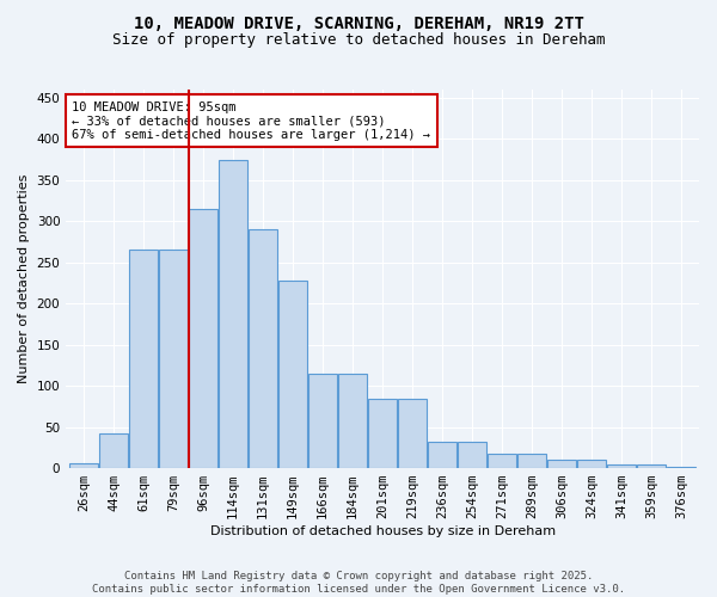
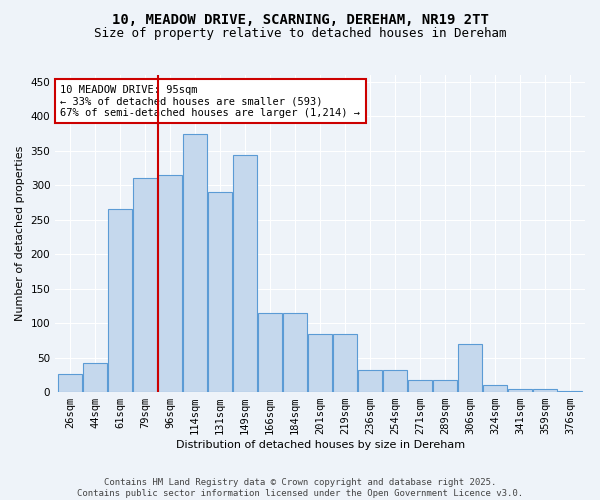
26sqm: 6 -> 26
79sqm: 265 -> 310
149sqm: 228 -> 344
306sqm: 11 -> 70
